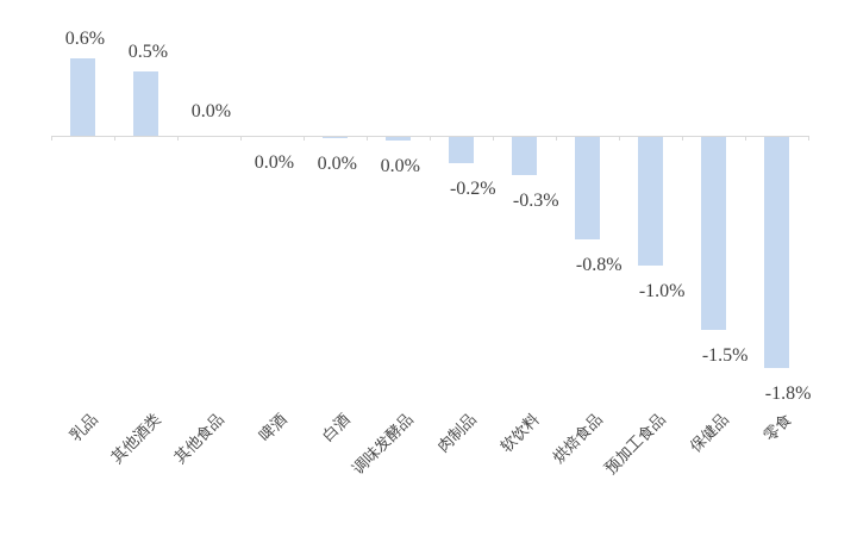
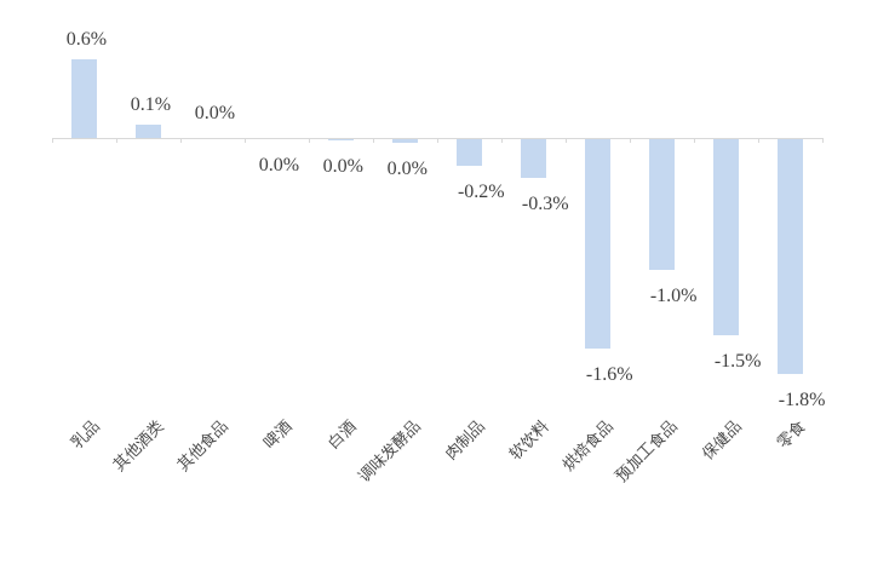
其他酒类: 0.5% -> 0.1%
烘焙食品: -0.8% -> -1.6%
